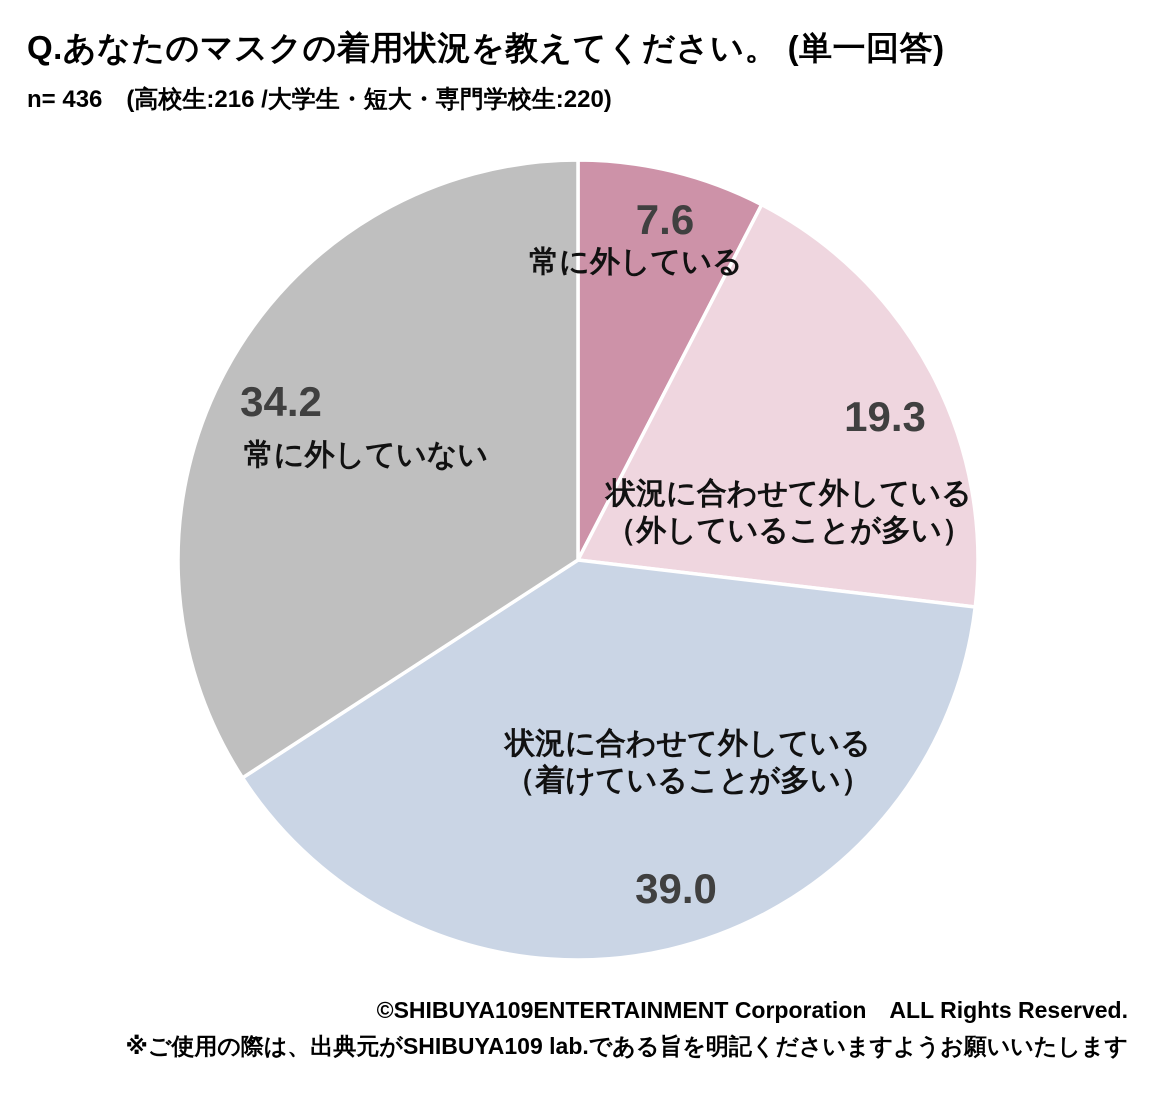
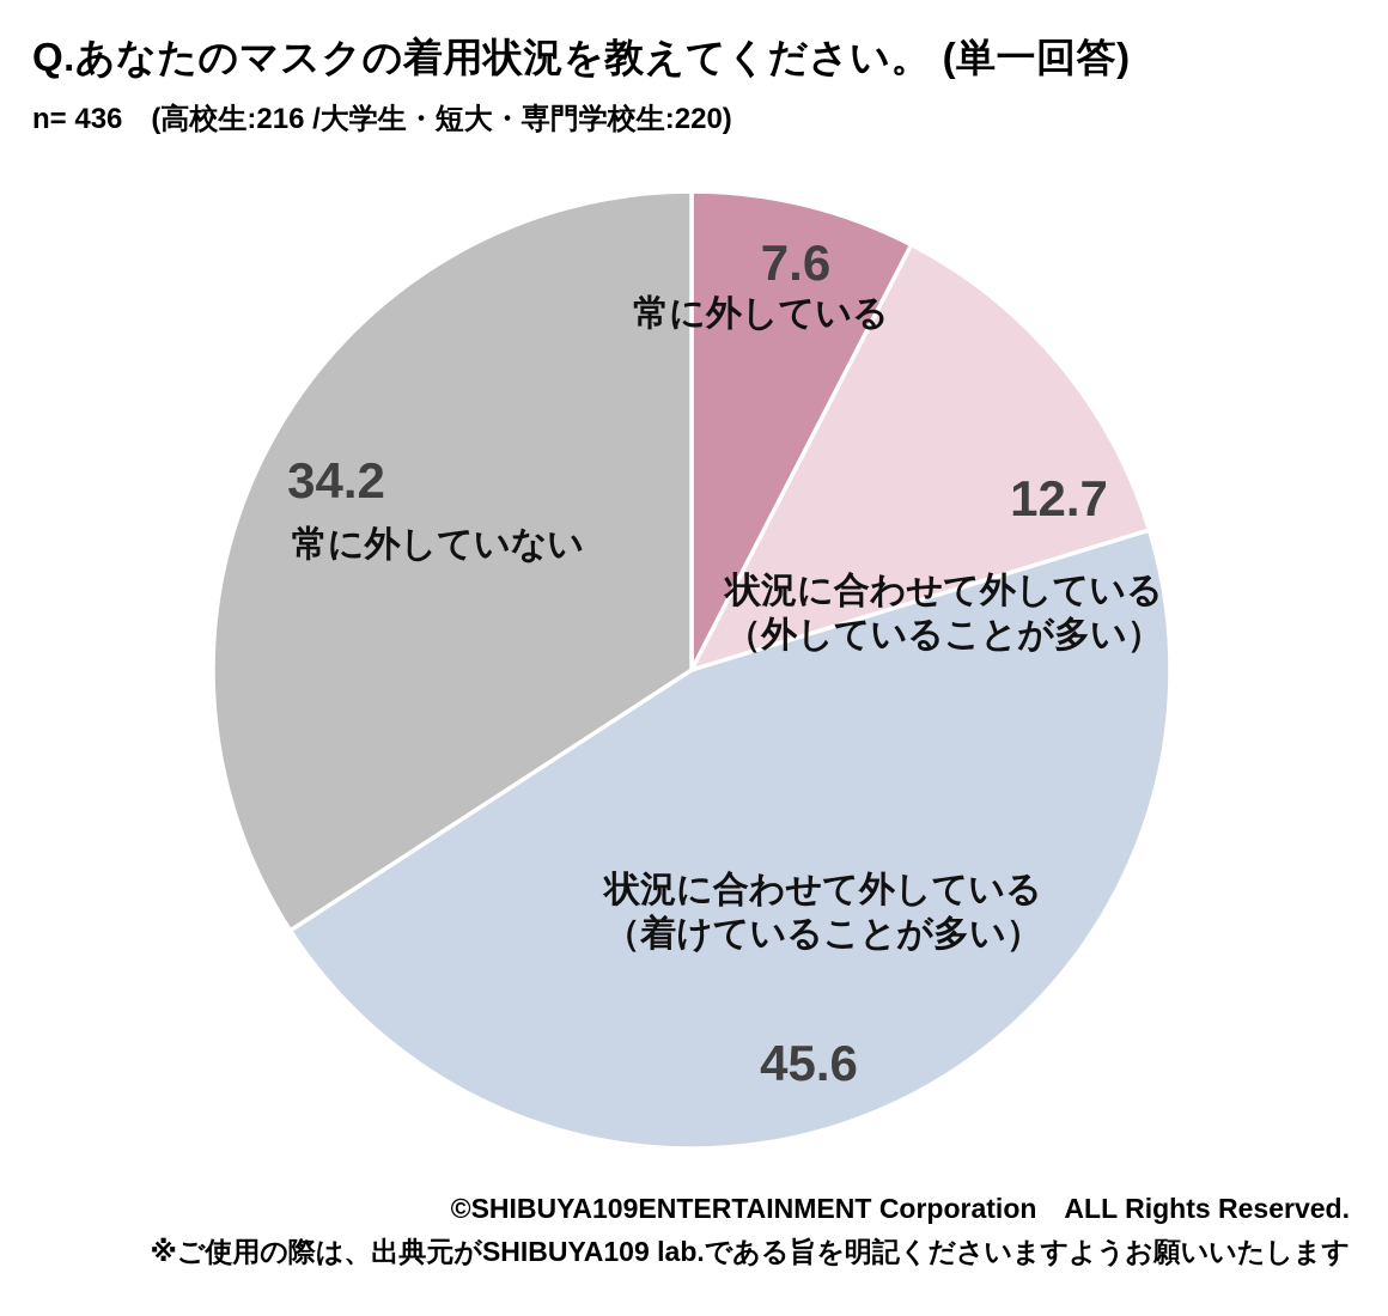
状況に合わせて外している（外していることが多い）: 19.3 -> 12.7
状況に合わせて外している（着けていることが多い）: 39.0 -> 45.6
